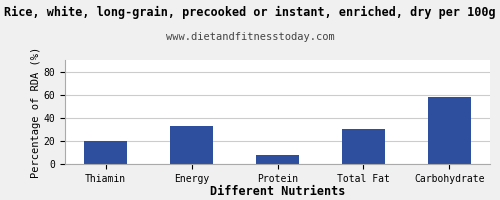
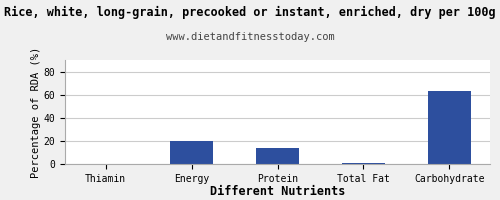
Thiamin: 20 -> 0
Energy: 33 -> 20
Protein: 8 -> 14
Total Fat: 30 -> 1
Carbohydrate: 58 -> 63
